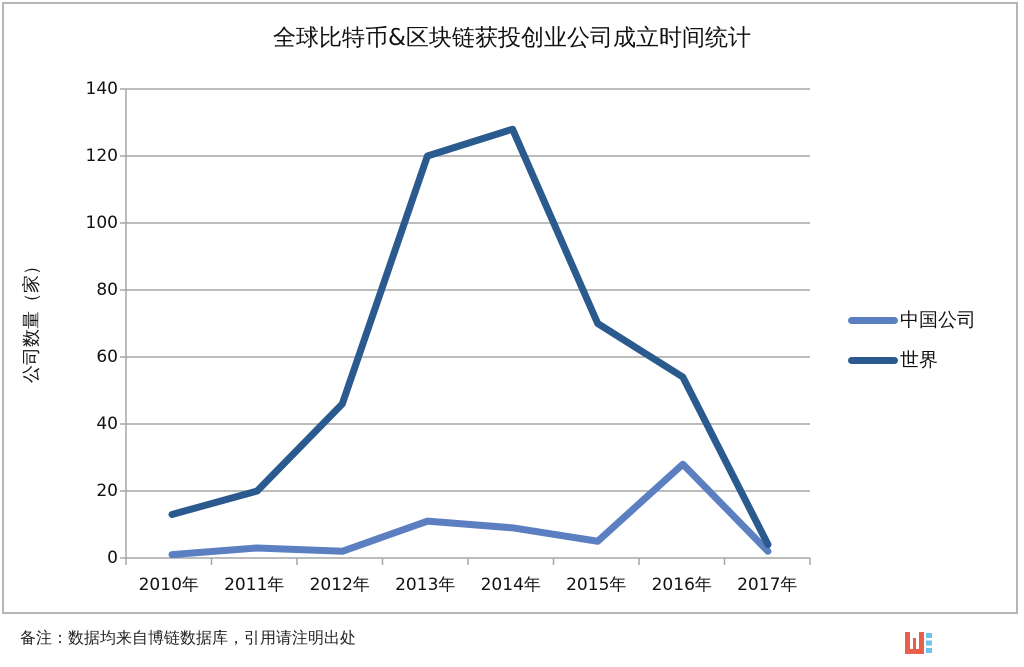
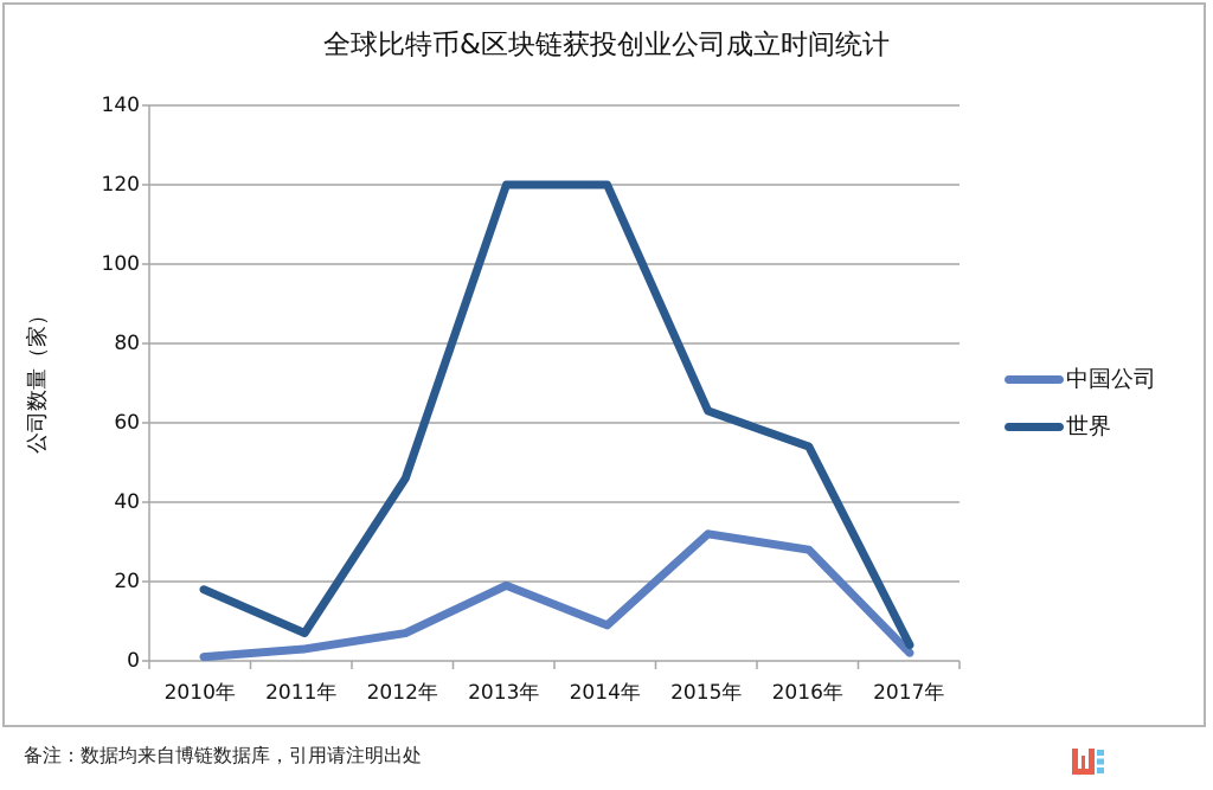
世界/2010年: 13 -> 18
世界/2011年: 20 -> 7
中国公司/2012年: 2 -> 7
中国公司/2013年: 11 -> 19
世界/2014年: 128 -> 120
中国公司/2015年: 5 -> 32
世界/2015年: 70 -> 63
